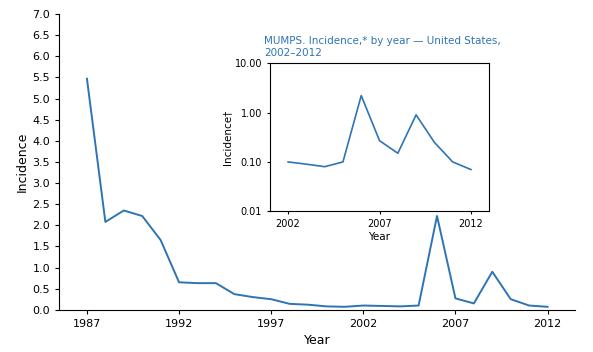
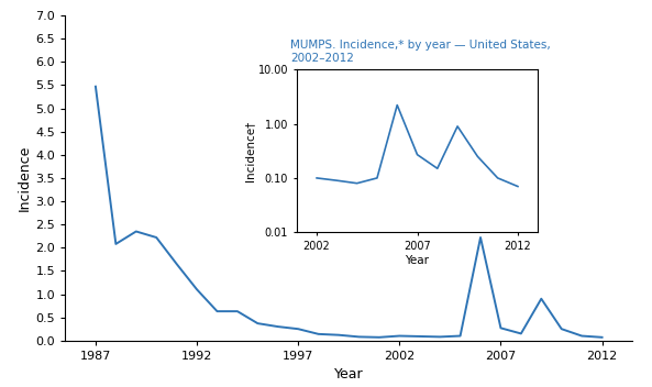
1992: 0.65 -> 1.10
